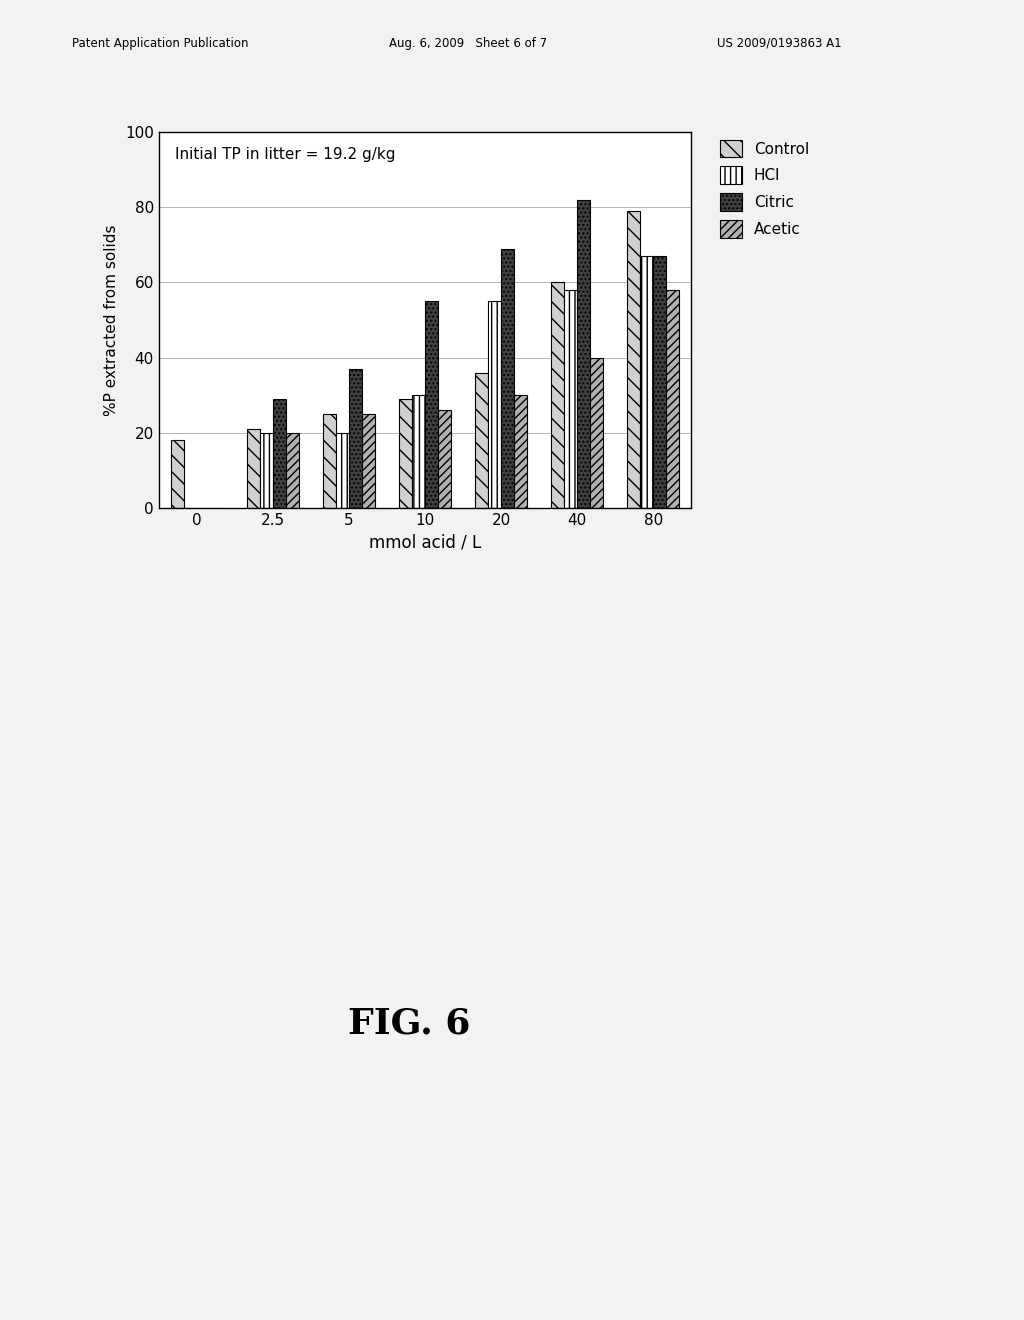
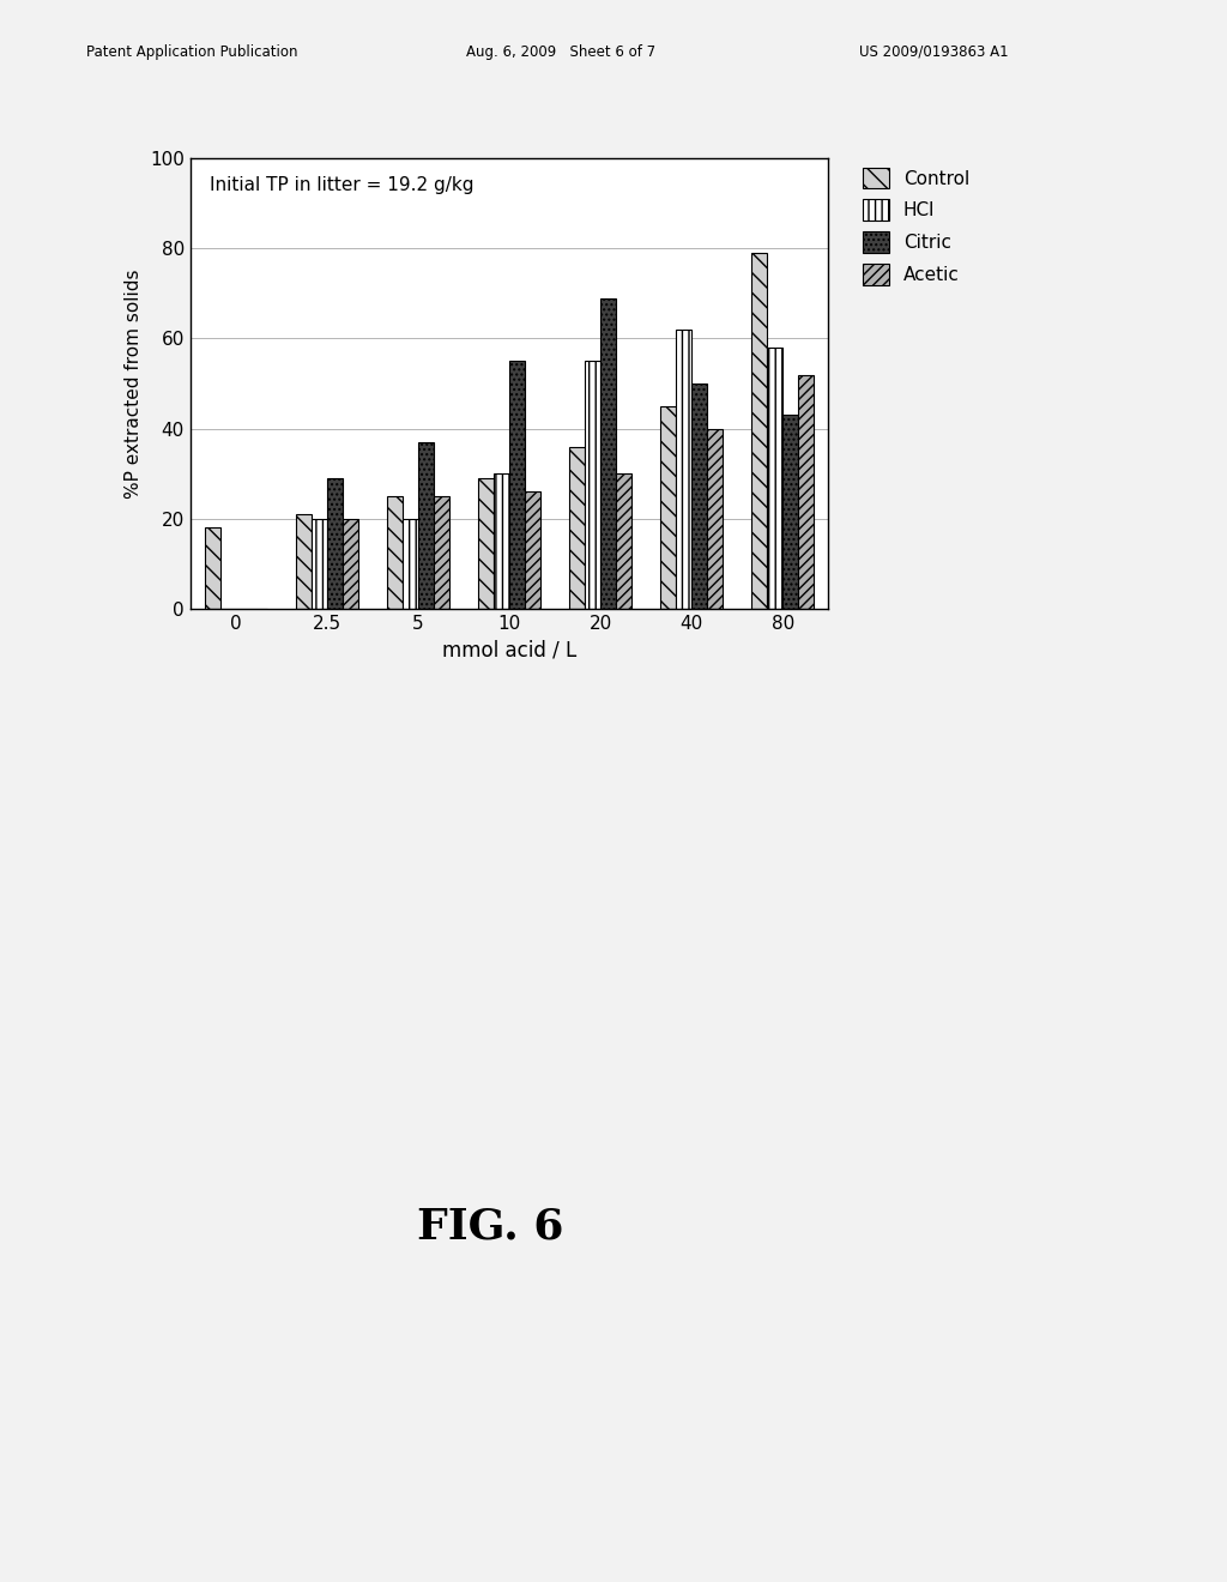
Control/40: 60 -> 45
HCl/40: 58 -> 62
Citric/40: 82 -> 50
HCl/80: 67 -> 58
Citric/80: 67 -> 43
Acetic/80: 58 -> 52
